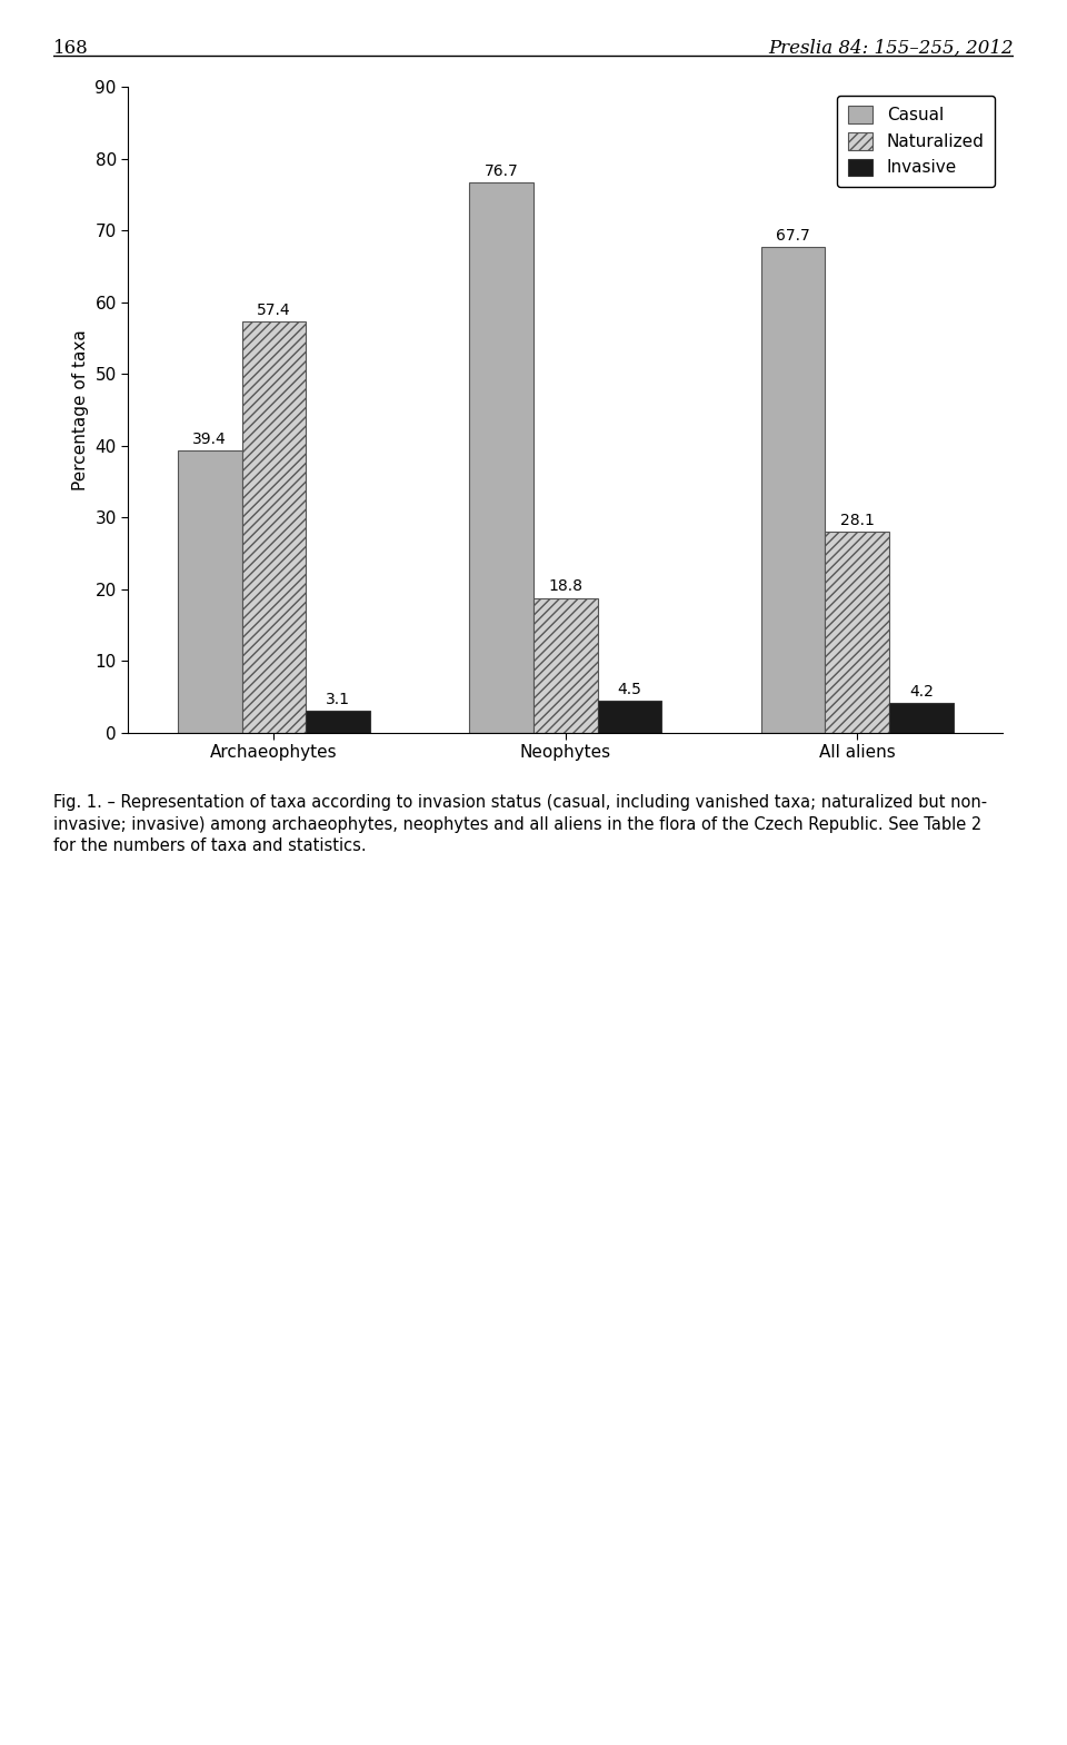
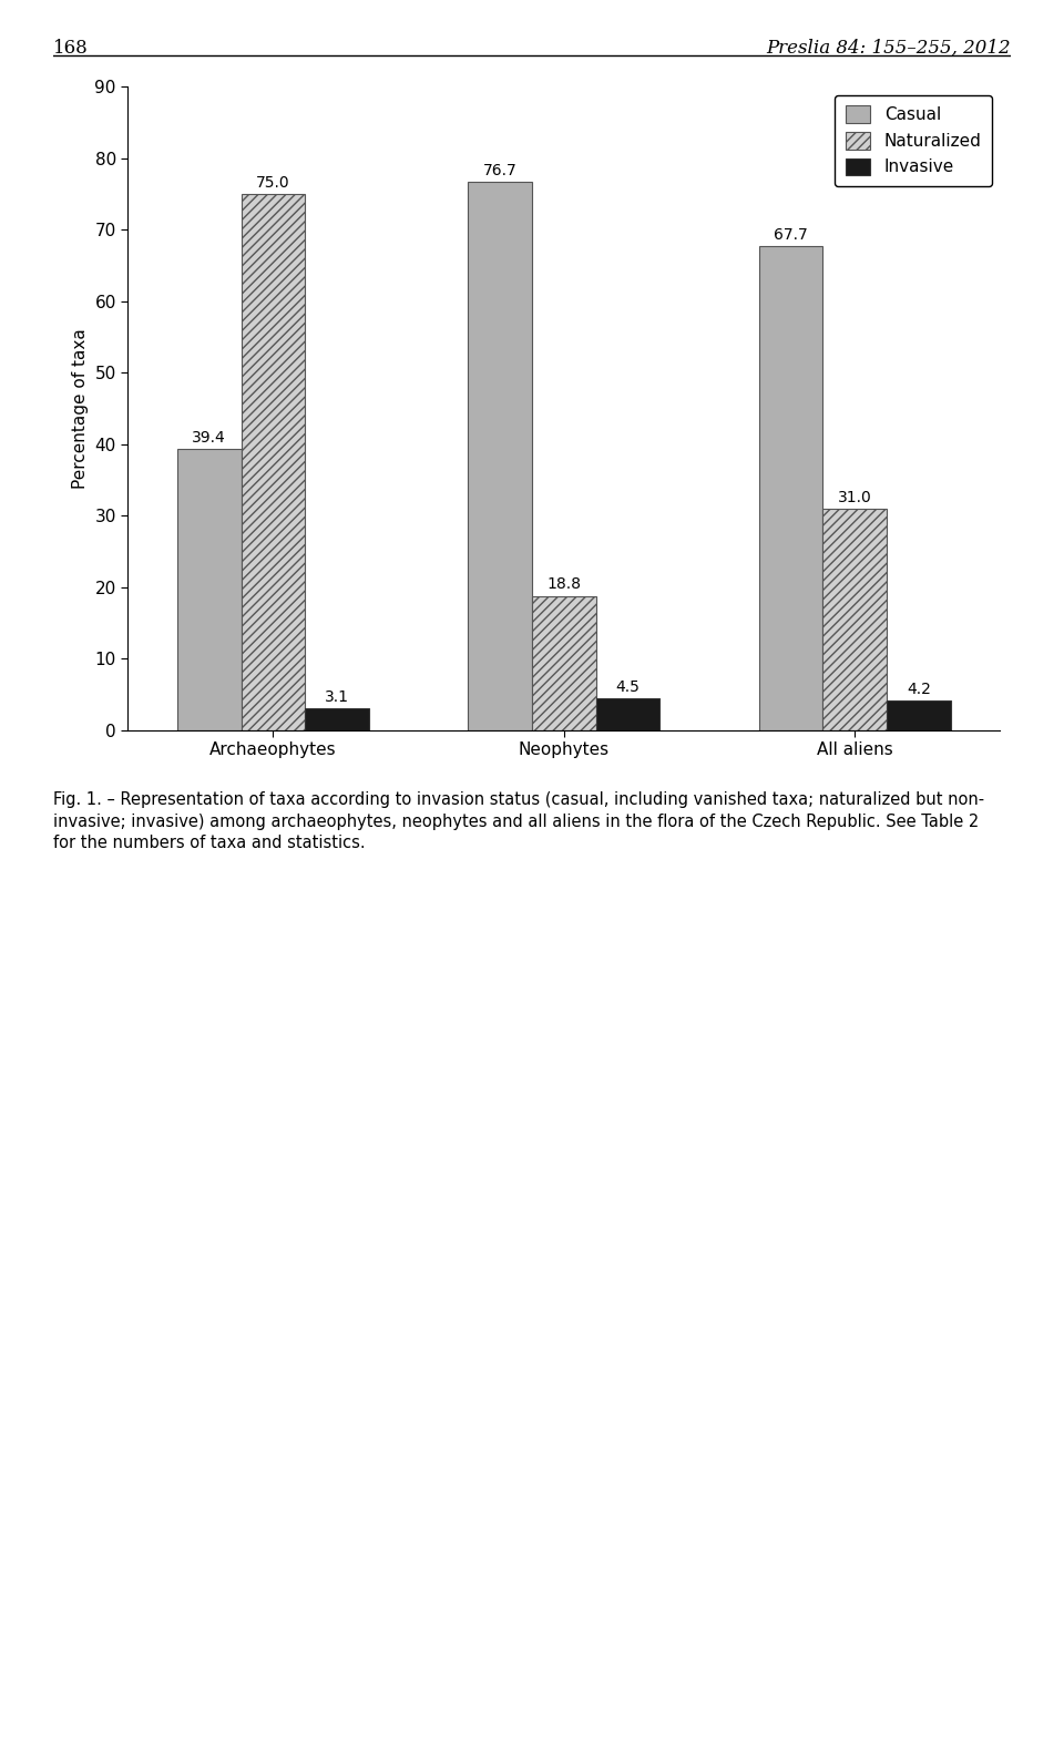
Naturalized/Archaeophytes: 57.4 -> 75.0
Naturalized/All aliens: 28.1 -> 31.0
